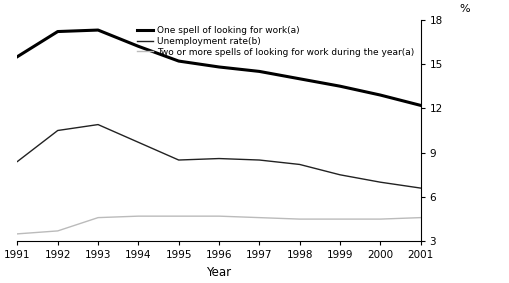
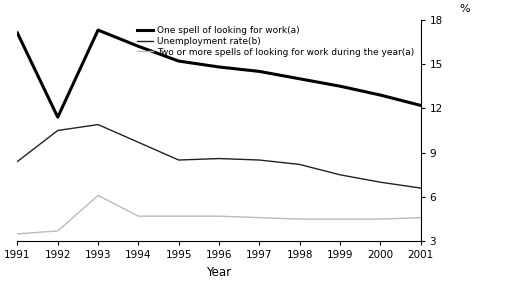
One spell of looking for work(a)/1991: 15.5 -> 17.1
One spell of looking for work(a)/1992: 17.2 -> 11.4
Two or more spells of looking for work during the year(a)/1993: 4.6 -> 6.1
